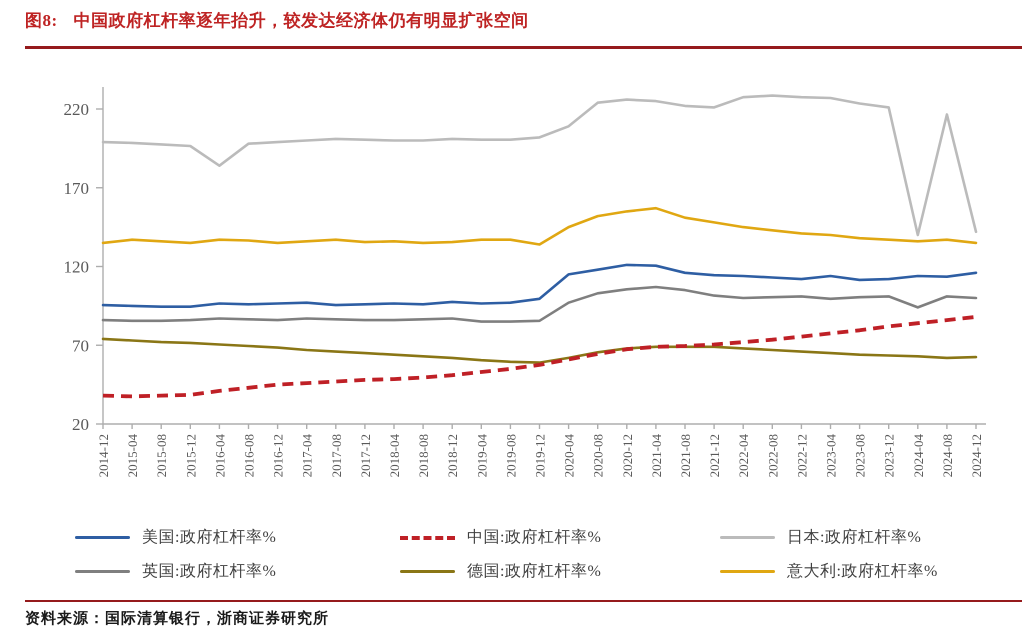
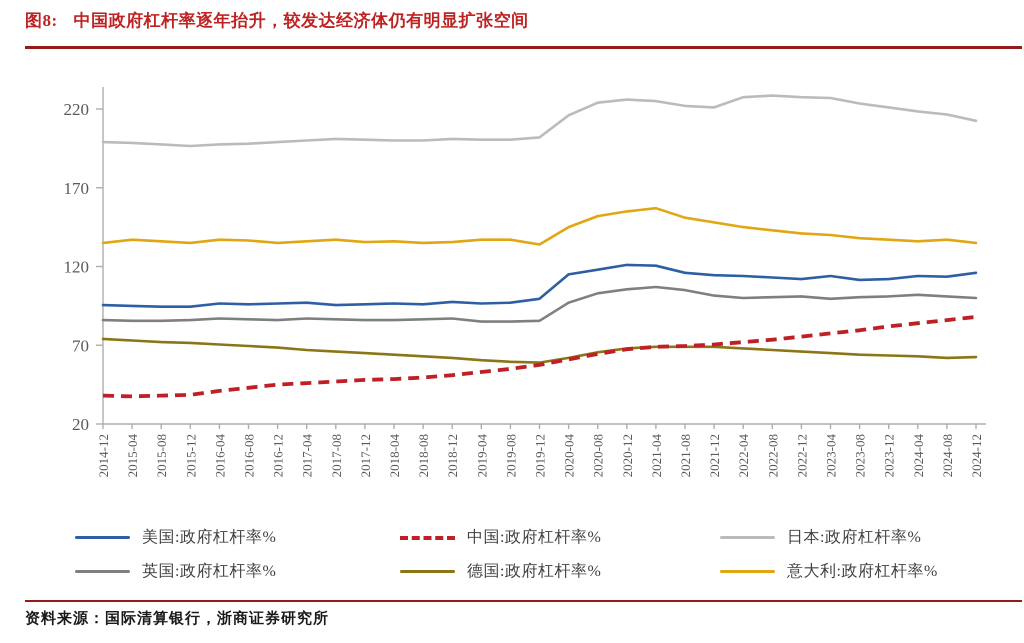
日本:政府杠杆率%/2016-04: 184 -> 198
日本:政府杠杆率%/2020-04: 209 -> 216
日本:政府杠杆率%/2024-04: 140 -> 218
英国:政府杠杆率%/2024-04: 94 -> 102
日本:政府杠杆率%/2024-12: 142 -> 212
